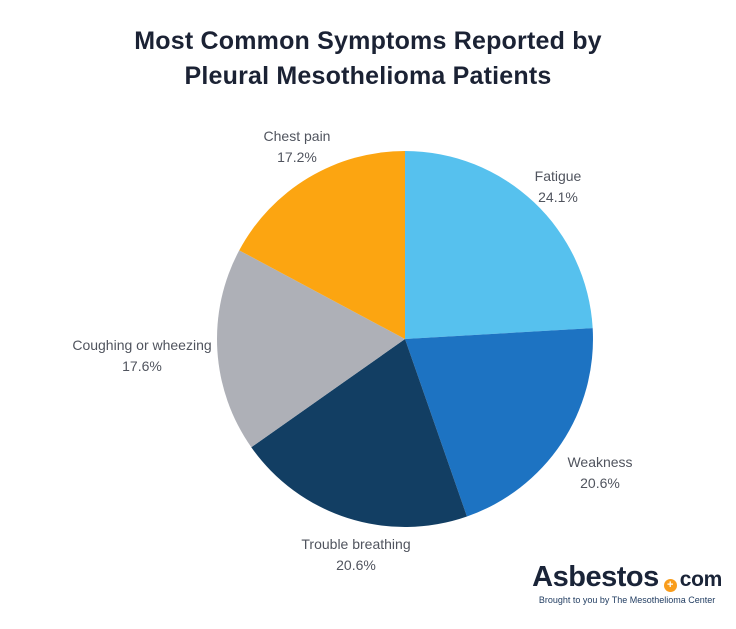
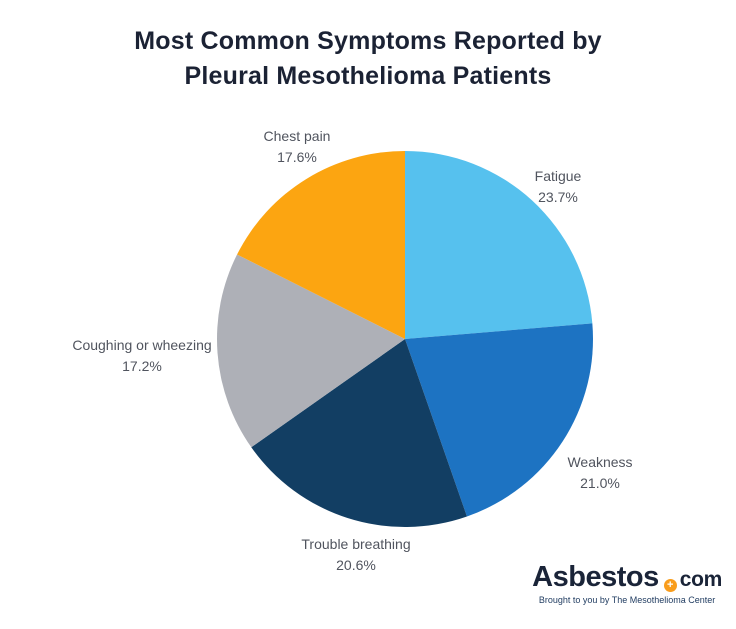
Fatigue: 24.1% -> 23.7%
Weakness: 20.6% -> 21.0%
Coughing or wheezing: 17.6% -> 17.2%
Chest pain: 17.2% -> 17.6%
